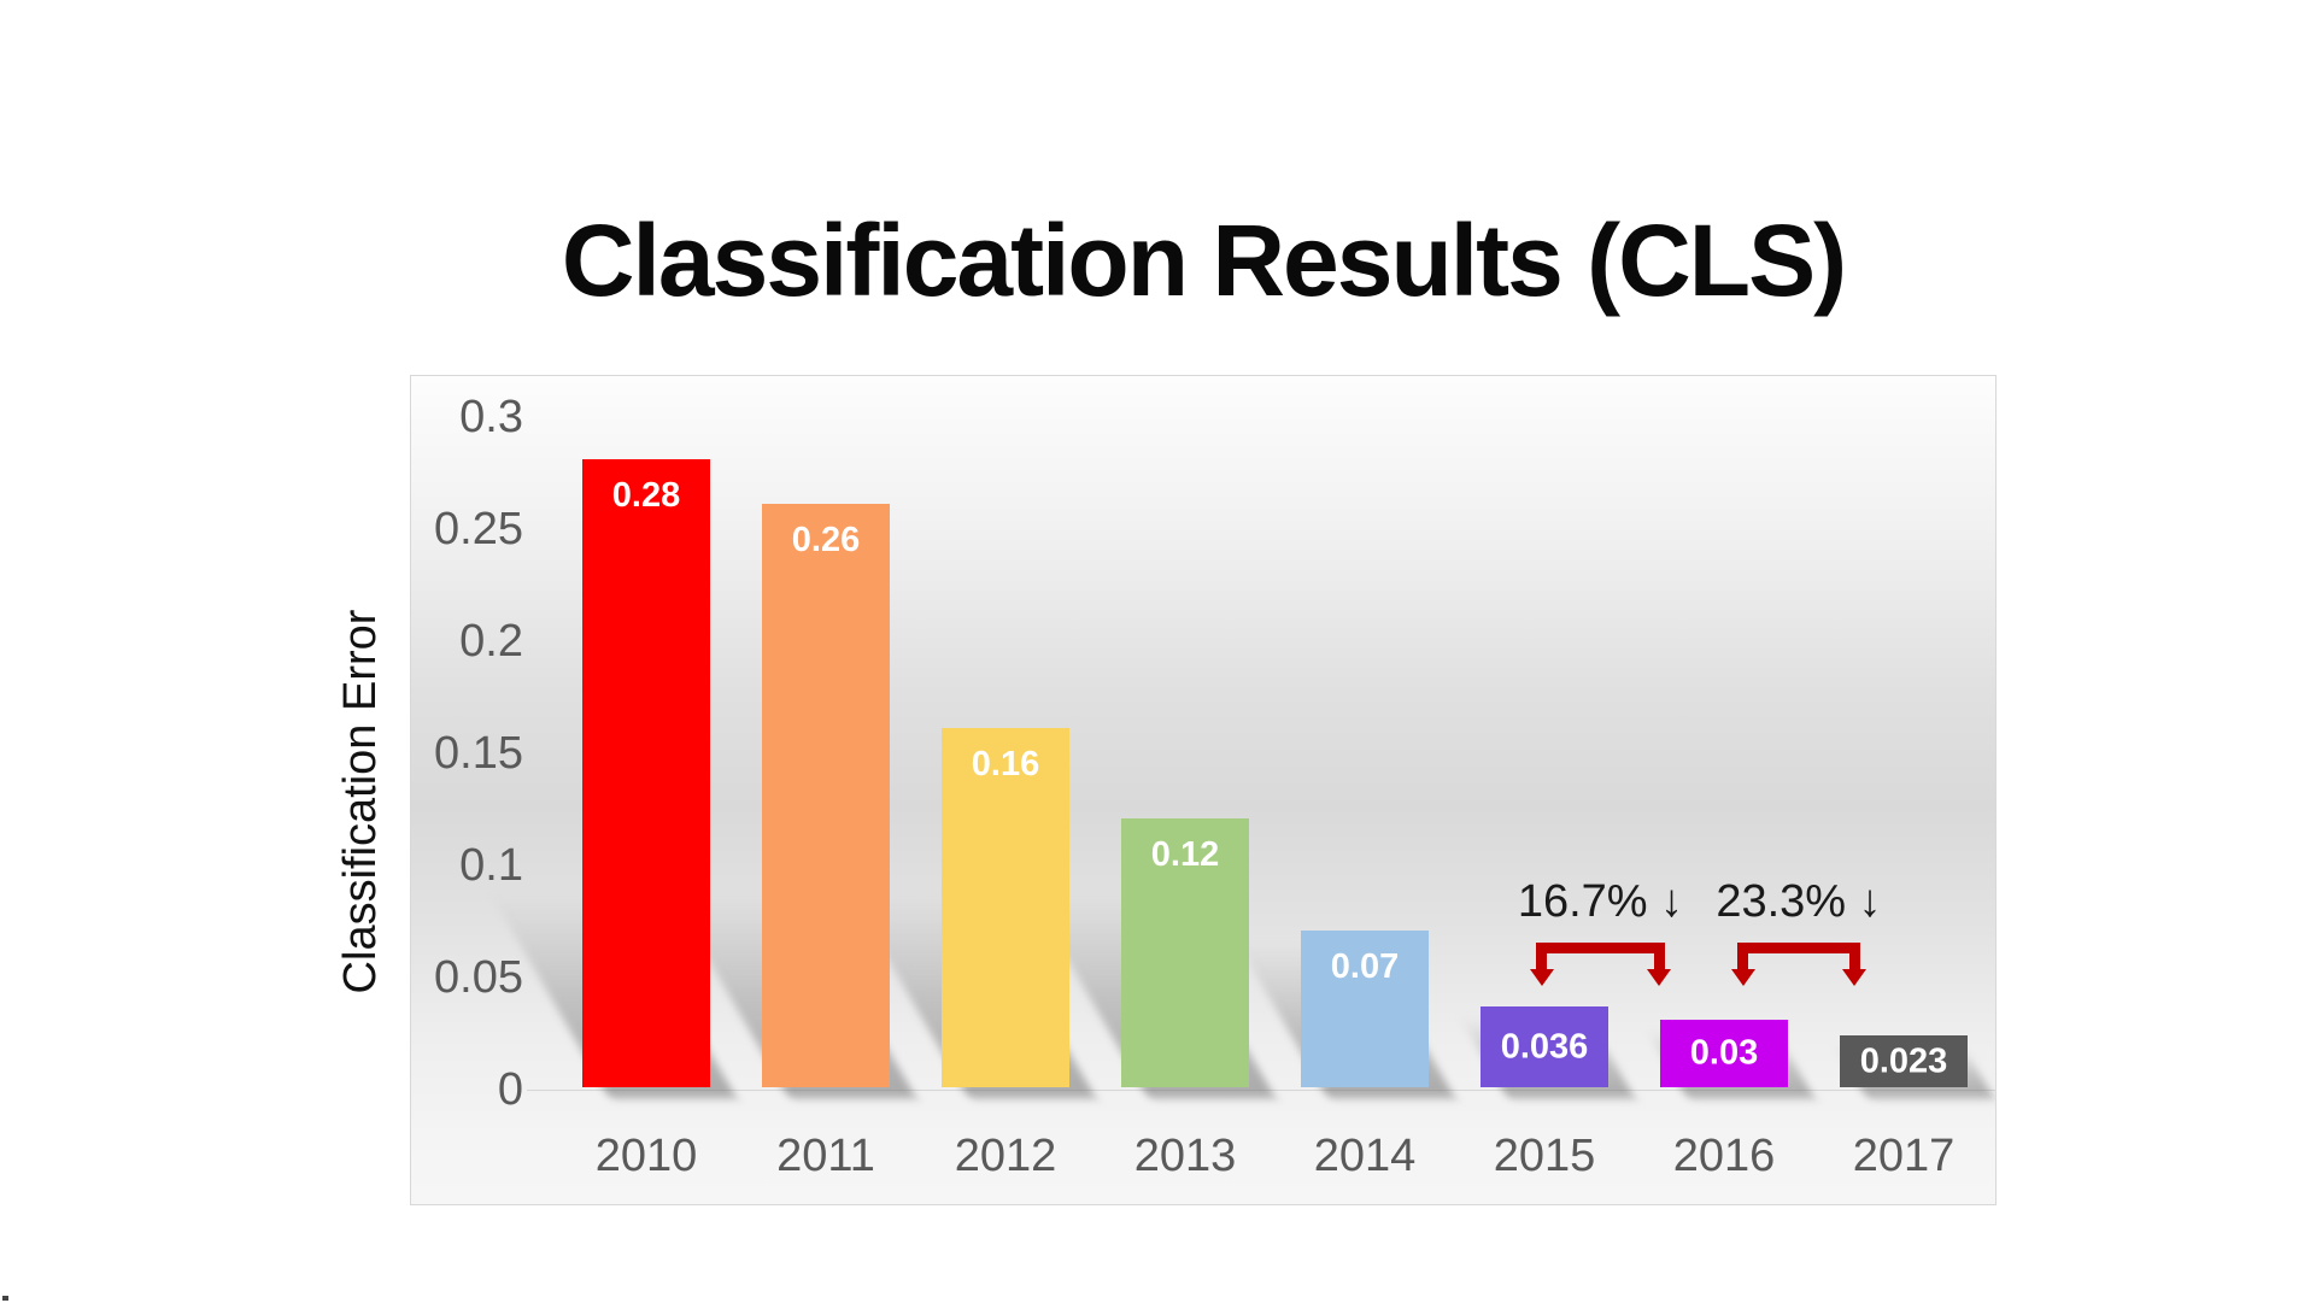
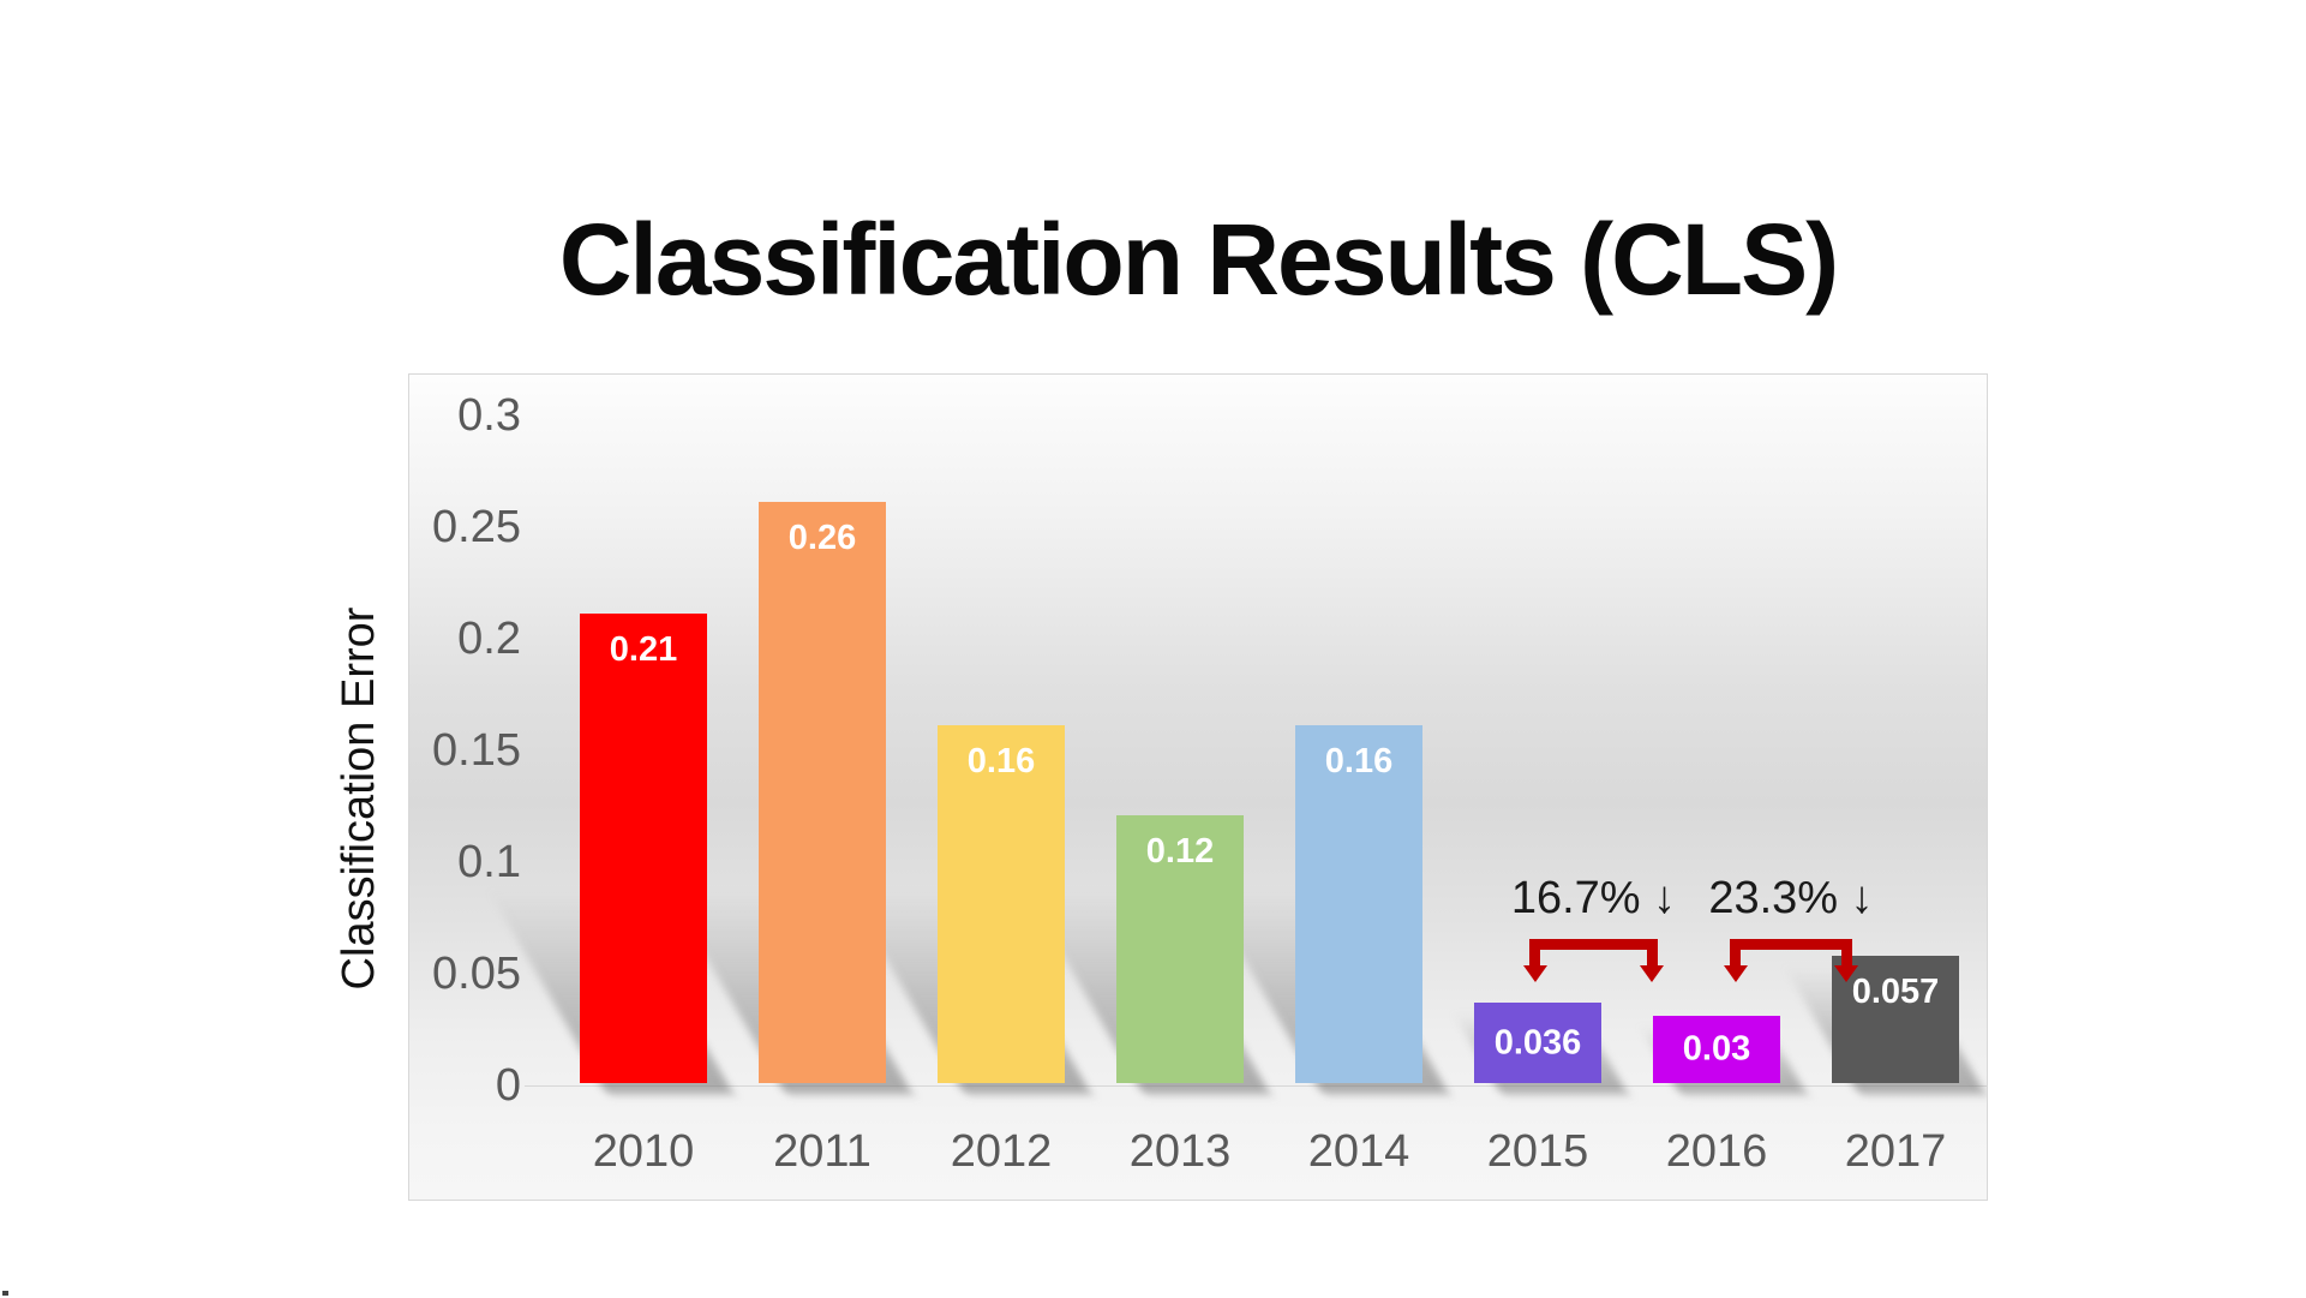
2010: 0.28 -> 0.21
2014: 0.07 -> 0.16
2017: 0.023 -> 0.057
